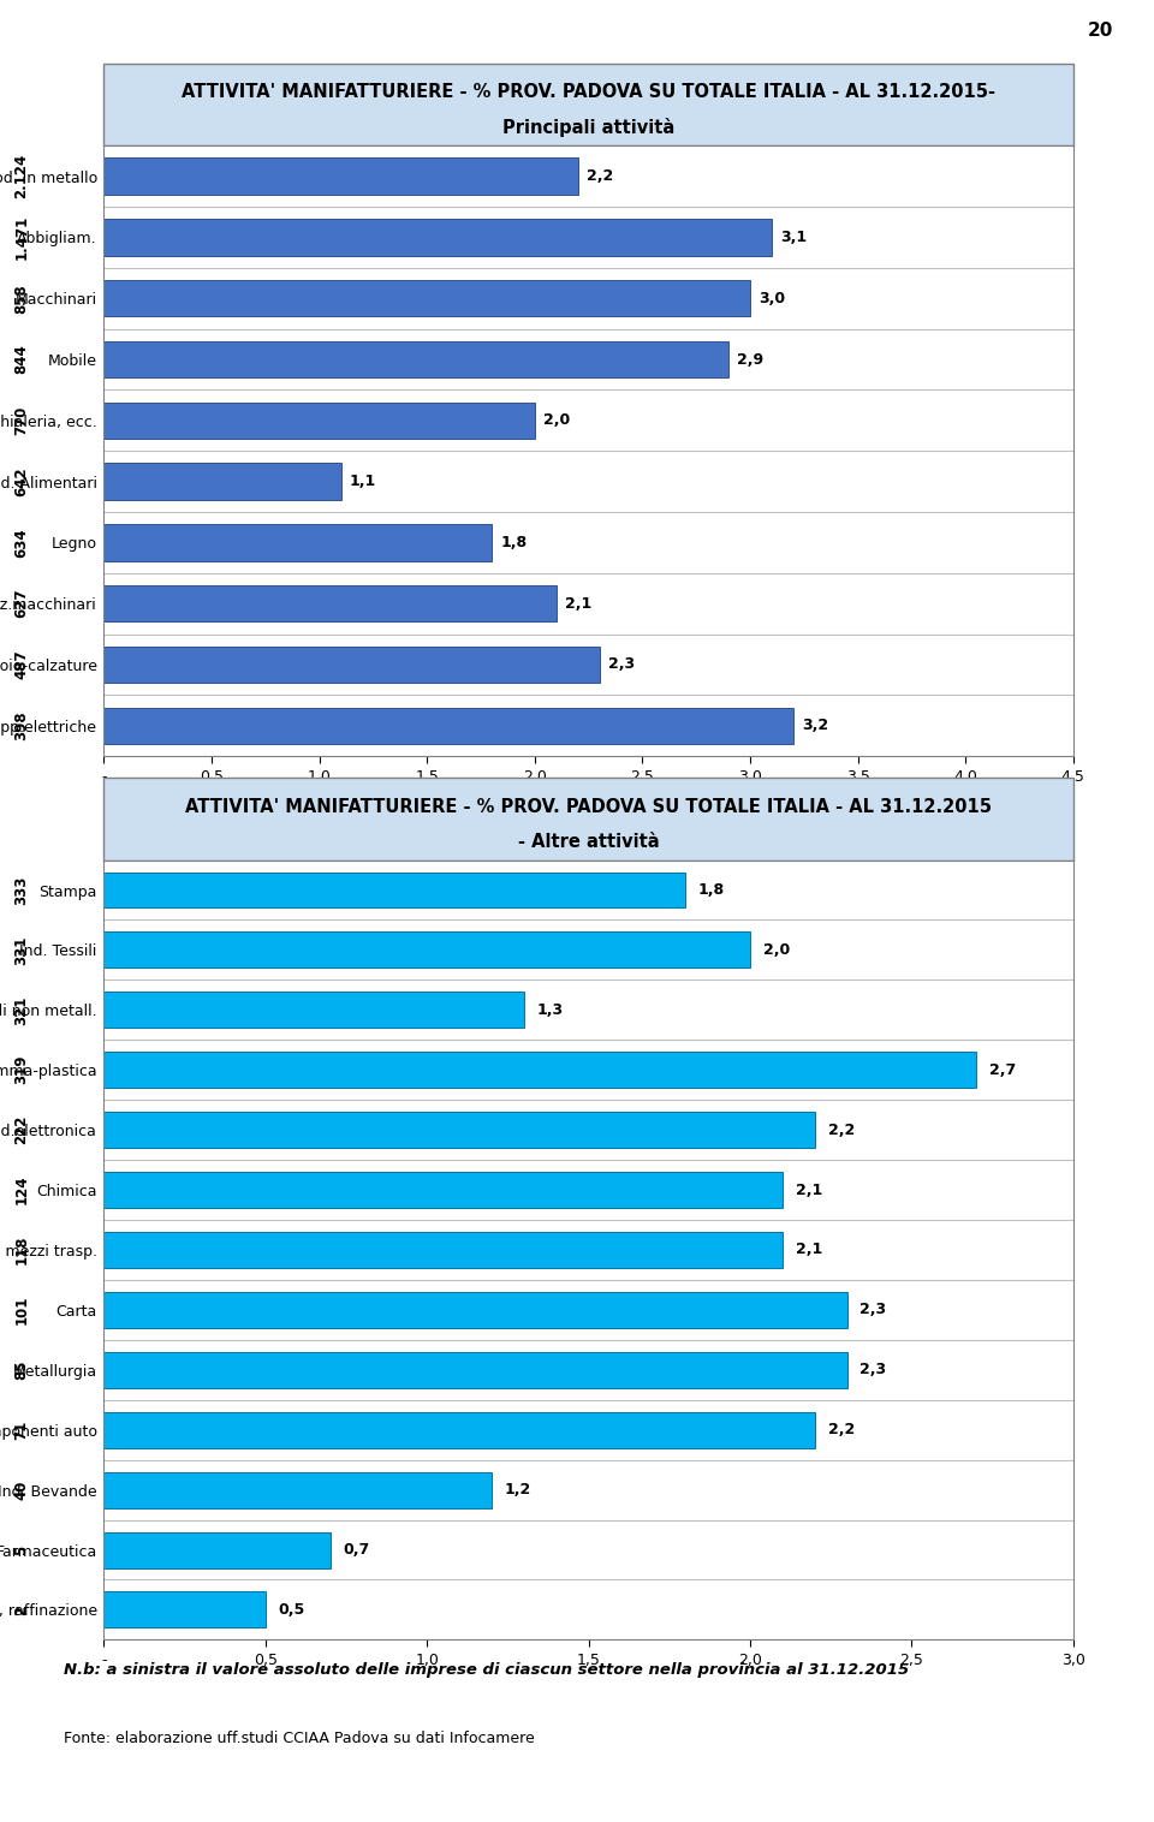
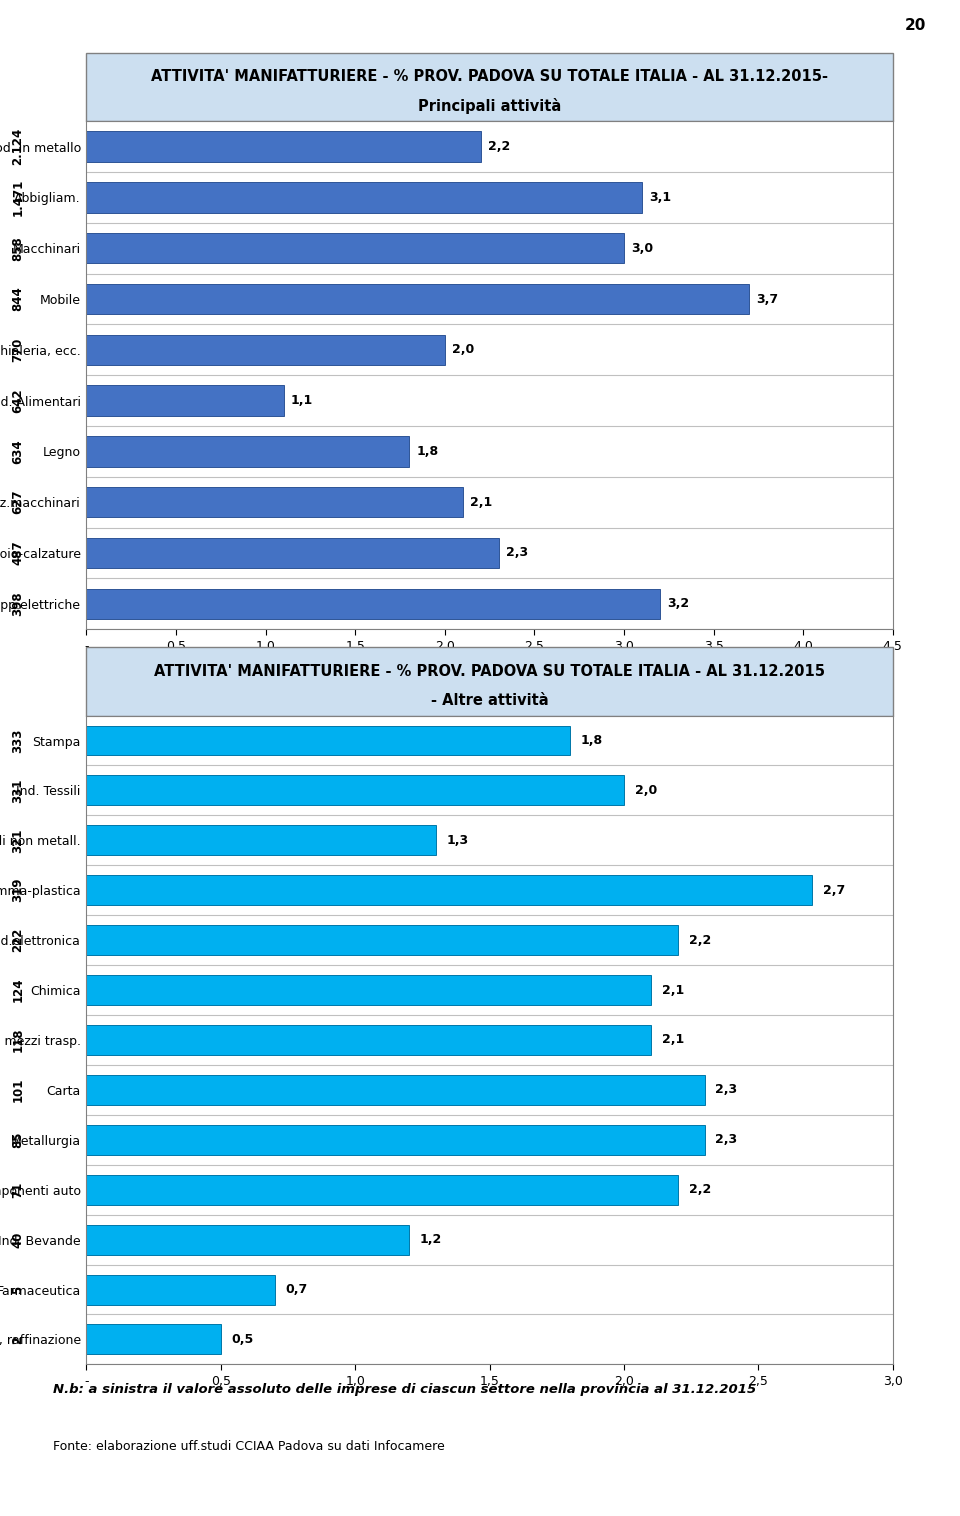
Mobile: 2,9 -> 3,7
